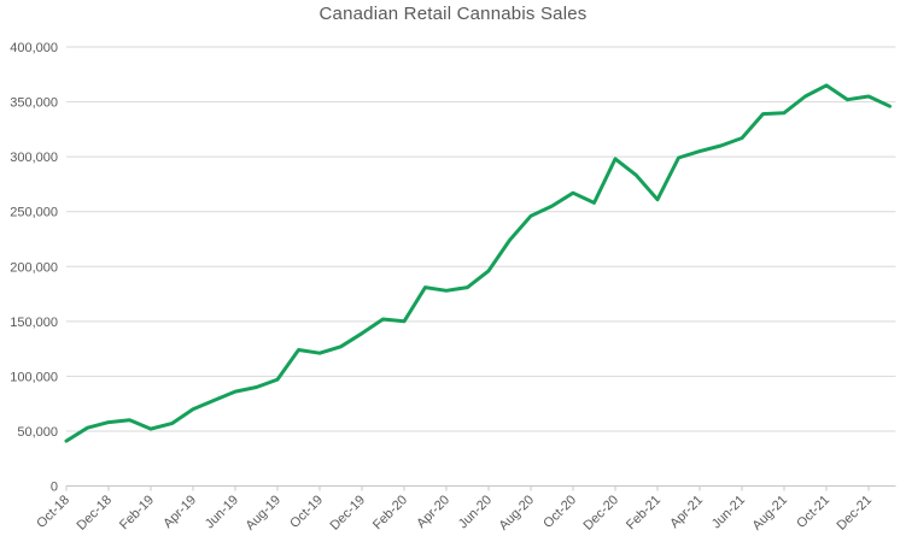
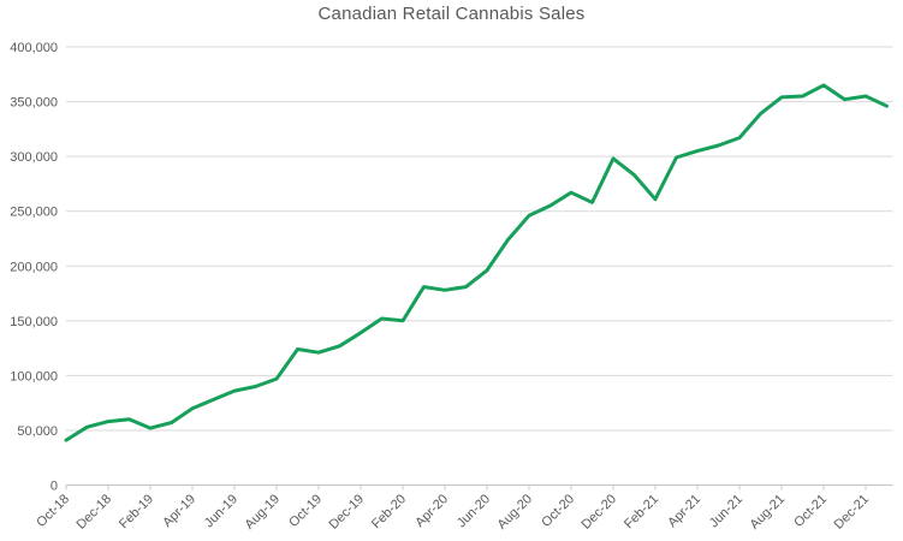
Aug-21: 340000 -> 350000
